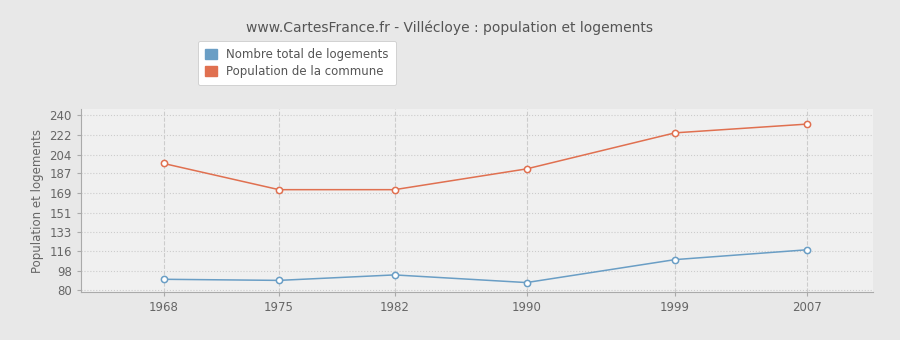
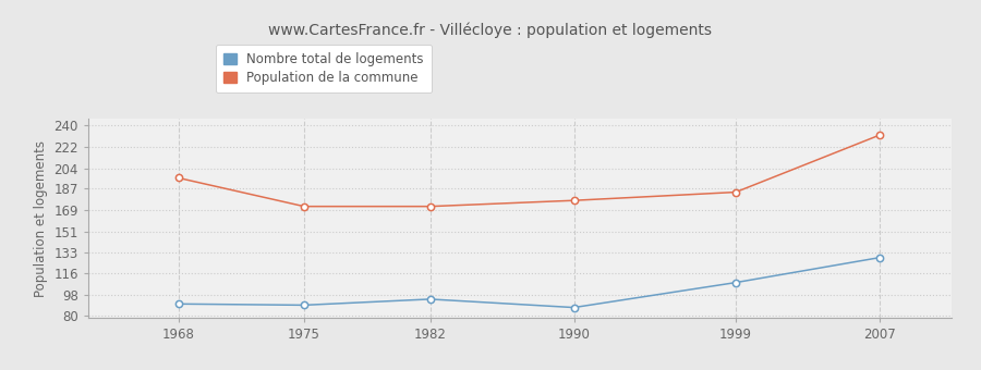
Population de la commune/1990: 191 -> 177
Population de la commune/1999: 224 -> 184
Nombre total de logements/2007: 117 -> 129
